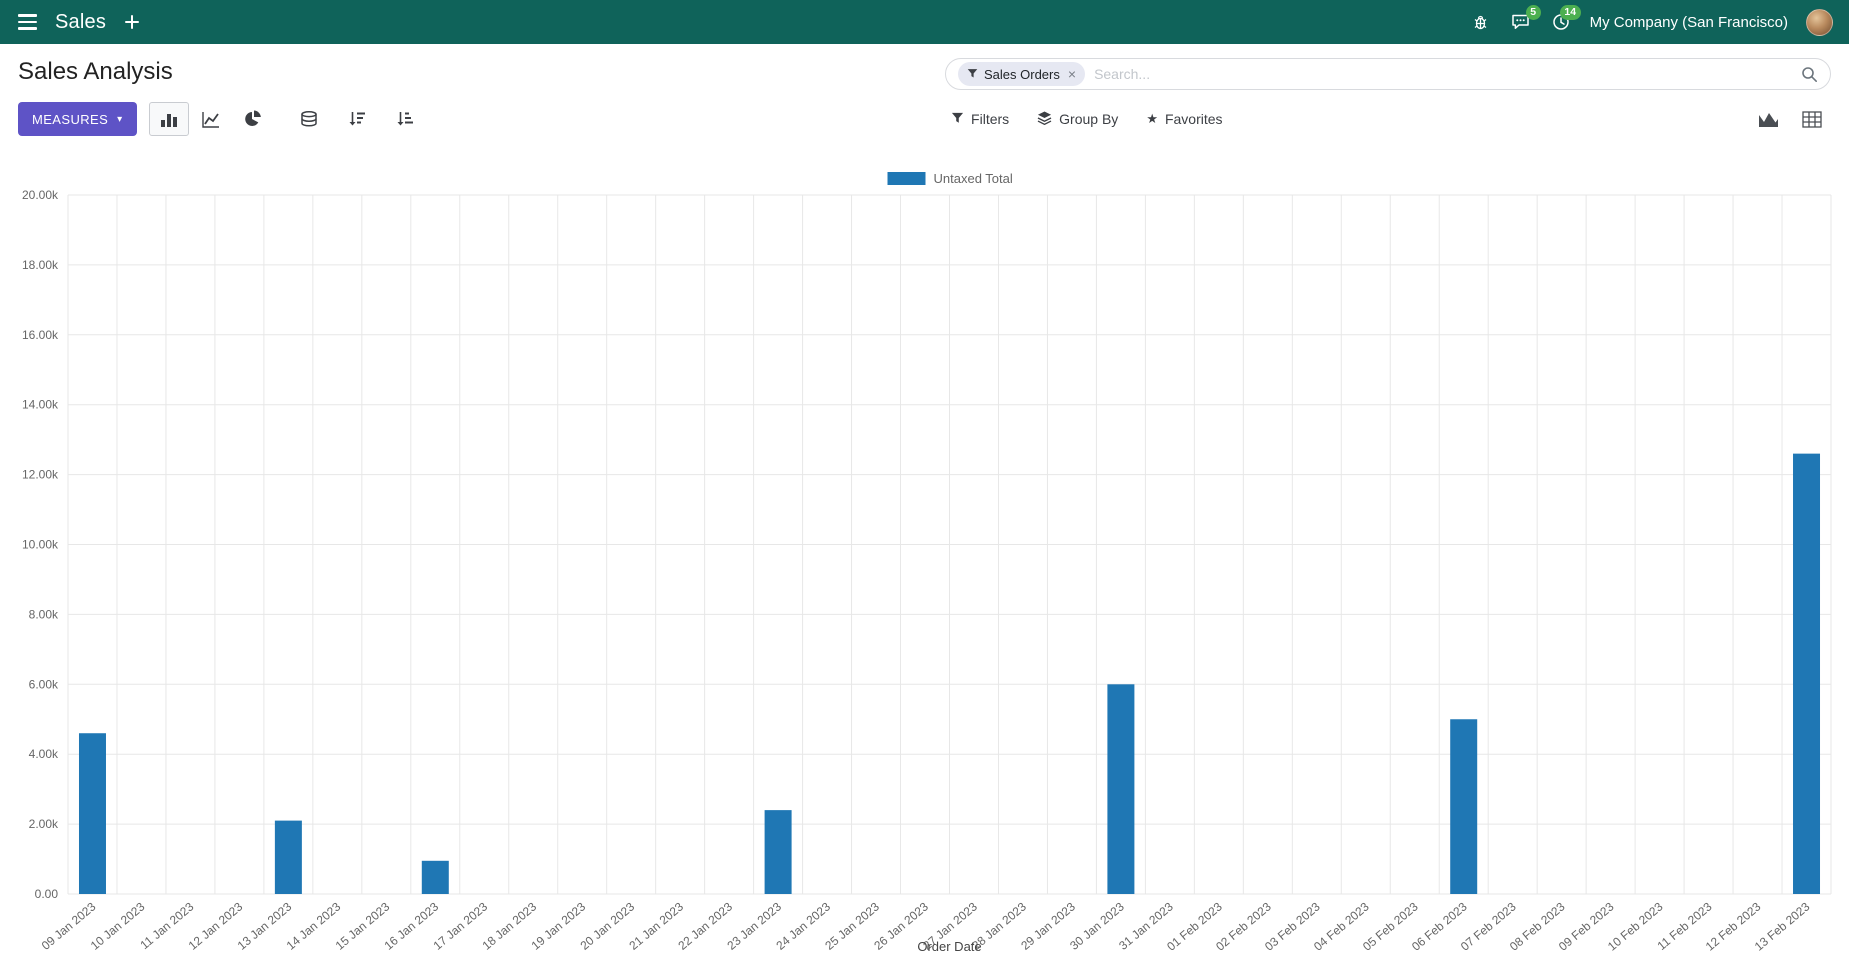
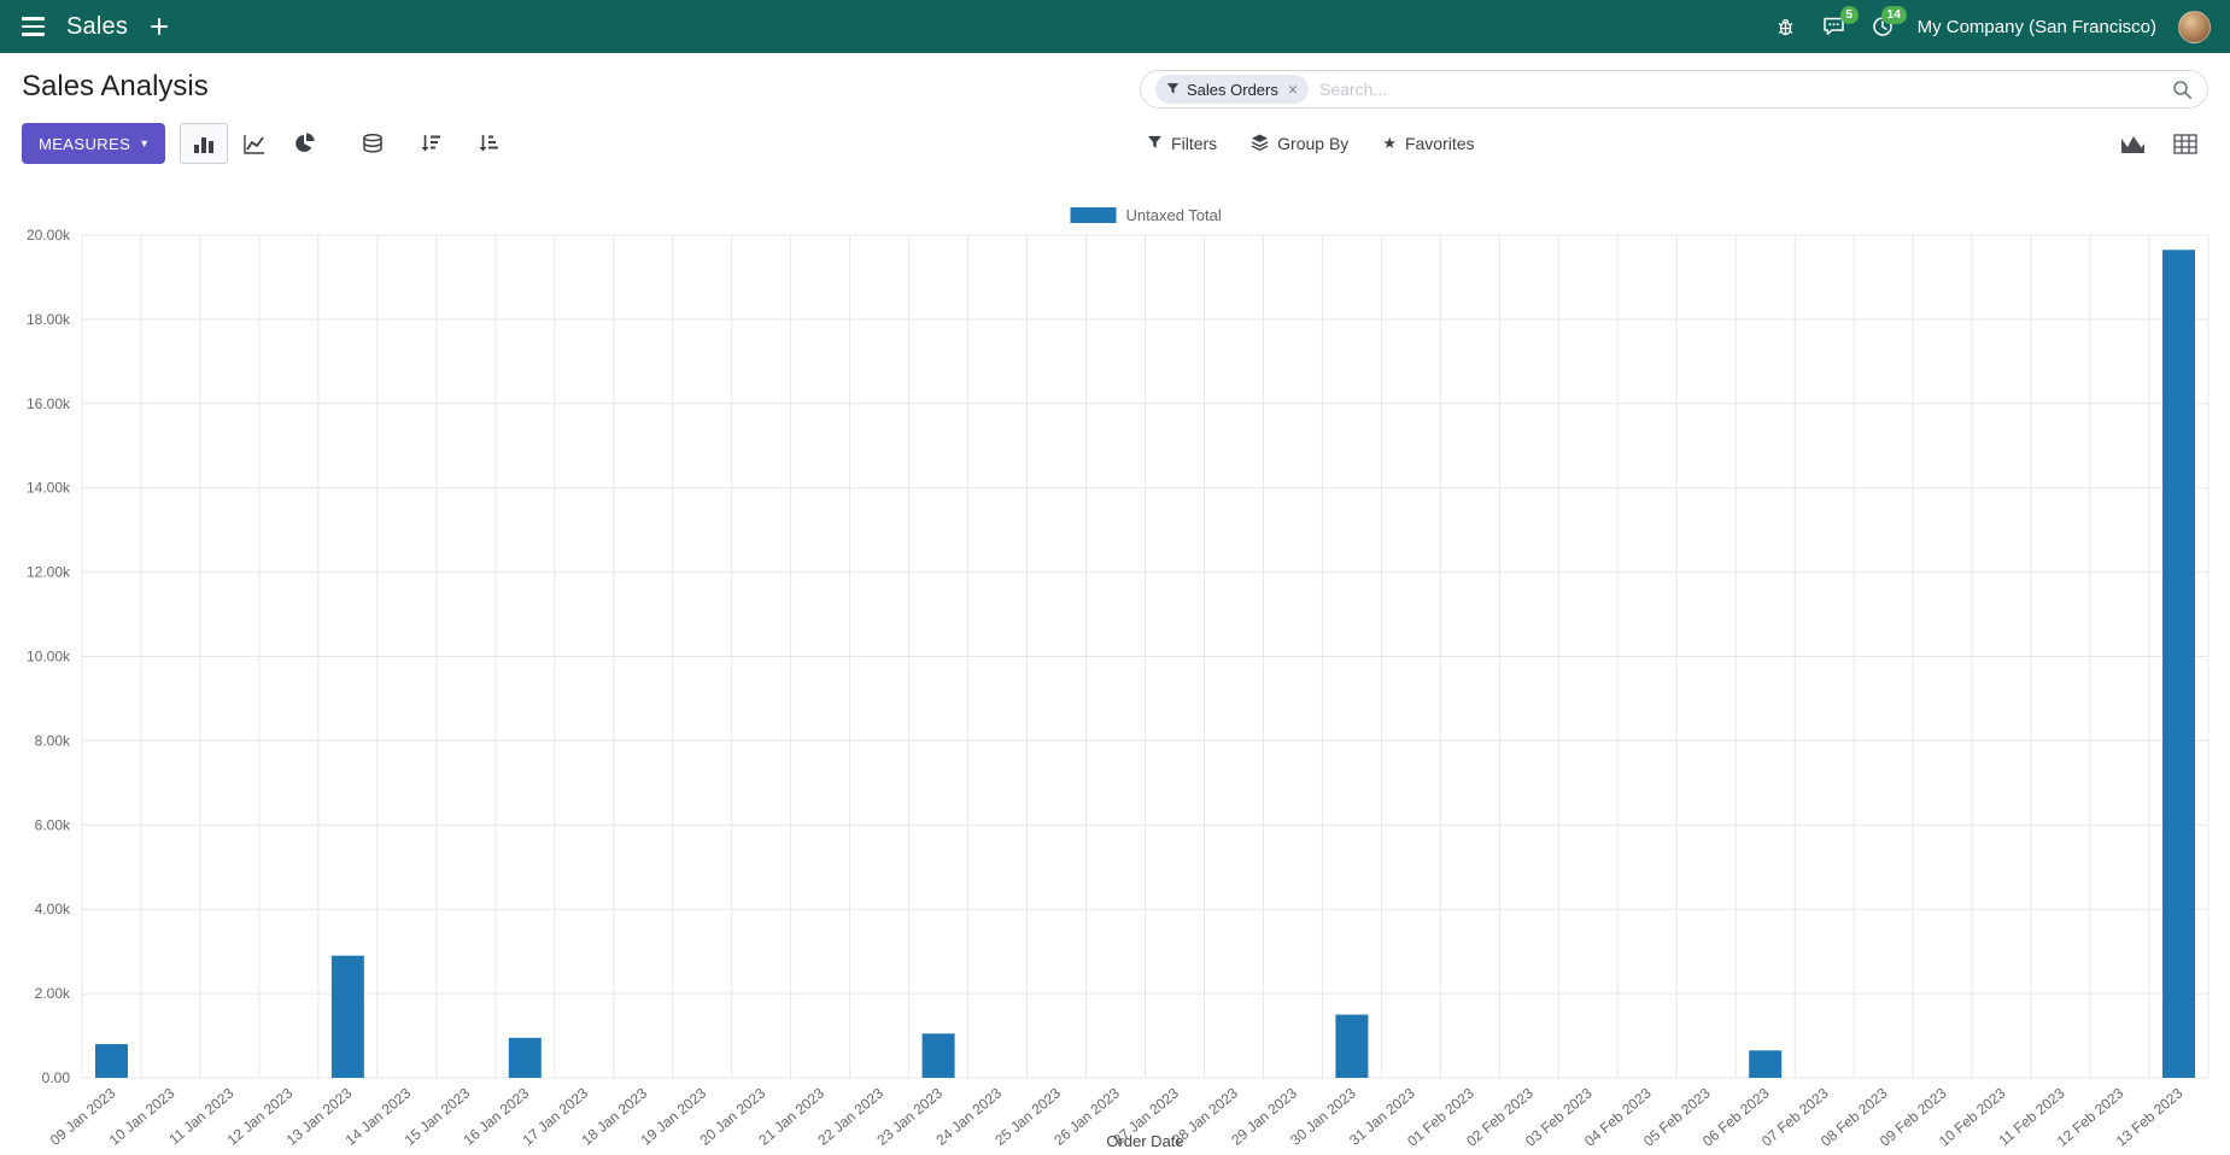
09 Jan 2023: 4.6k -> 0.8k
13 Jan 2023: 2.1k -> 2.9k
23 Jan 2023: 2.4k -> 1.0k
30 Jan 2023: 6.0k -> 1.5k
06 Feb 2023: 5.0k -> 0.6k
13 Feb 2023: 12.6k -> 19.6k
